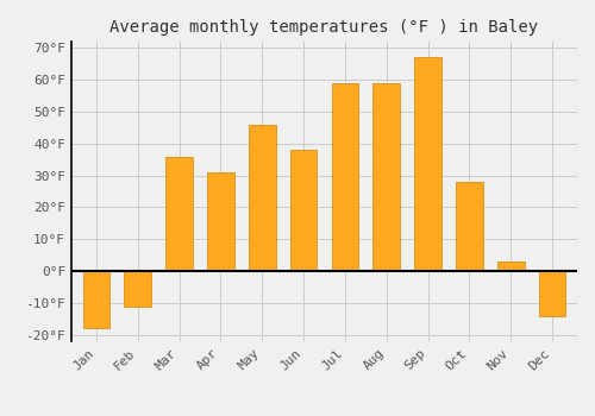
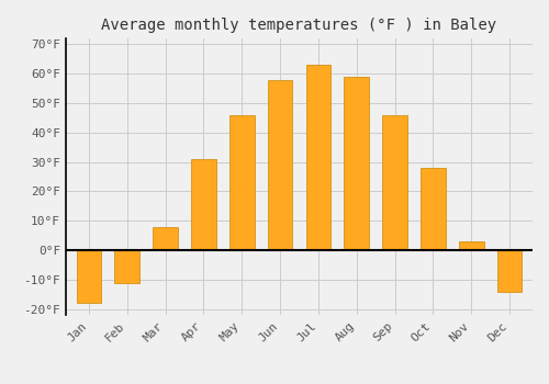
Mar: 36°F -> 8°F
Jun: 38°F -> 58°F
Jul: 59°F -> 63°F
Sep: 67°F -> 46°F
